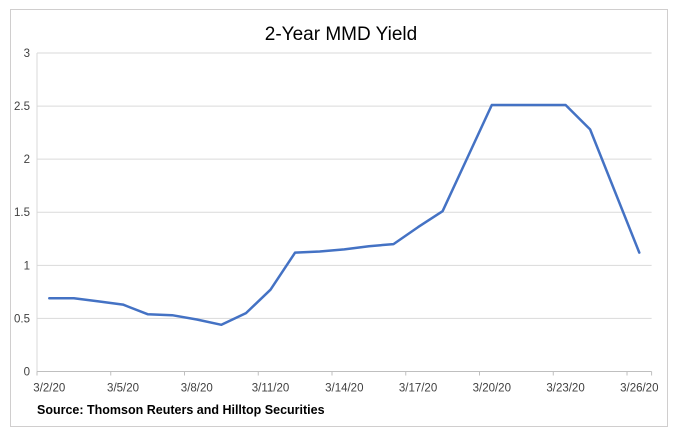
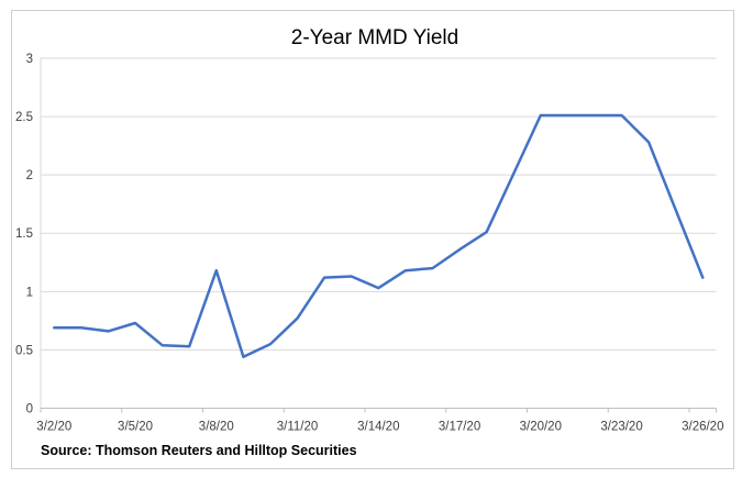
3/5/20: 0.63 -> 0.73
3/8/20: 0.49 -> 1.18
3/14/20: 1.15 -> 1.03
